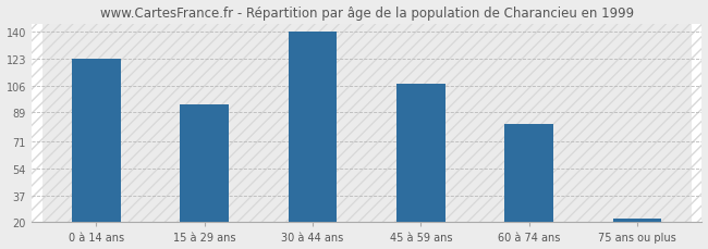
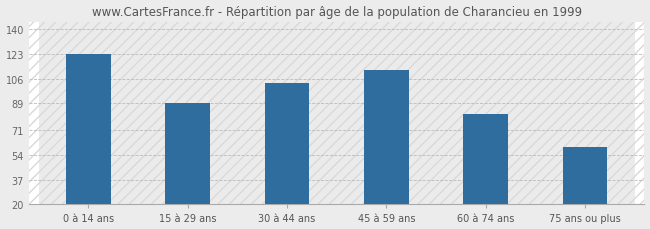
15 à 29 ans: 94 -> 89
30 à 44 ans: 140 -> 103
45 à 59 ans: 107 -> 112
75 ans ou plus: 22 -> 59
